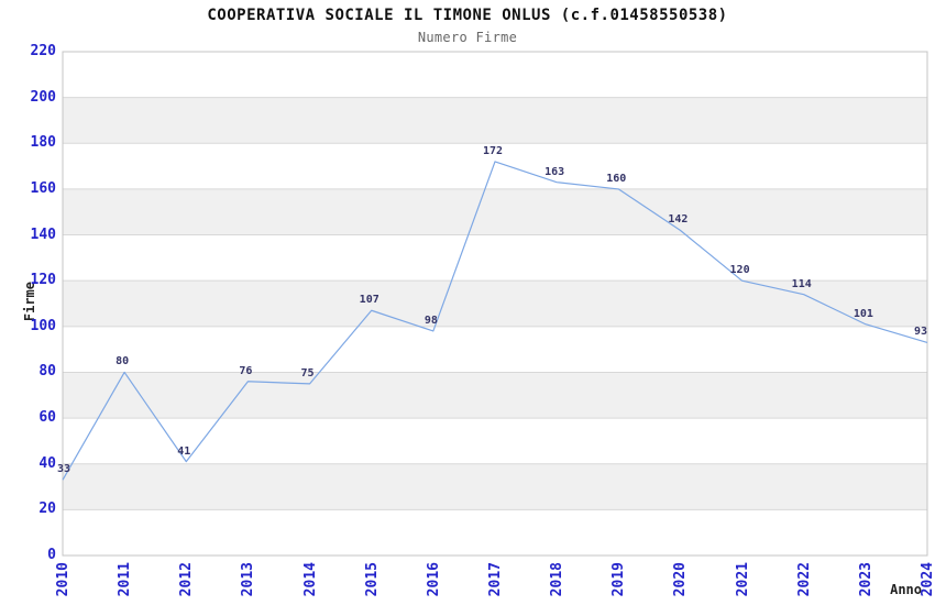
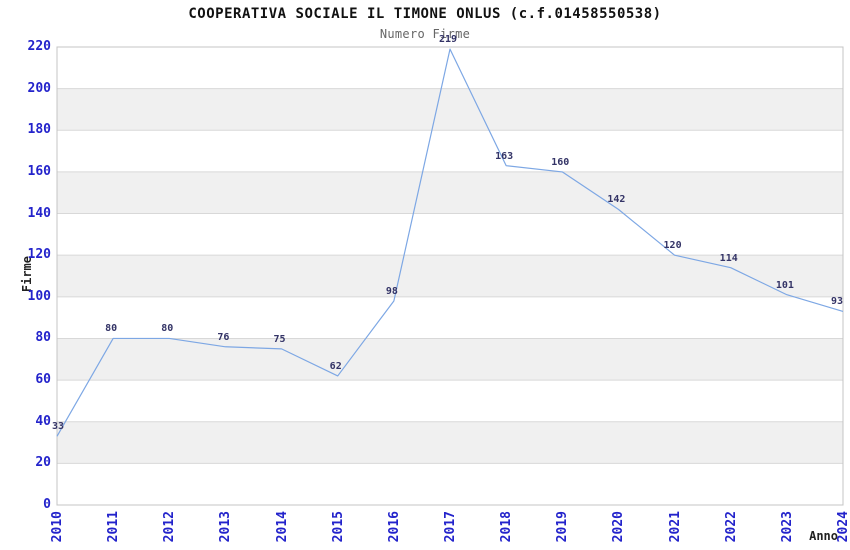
2012: 41 -> 80
2015: 107 -> 62
2017: 172 -> 219
